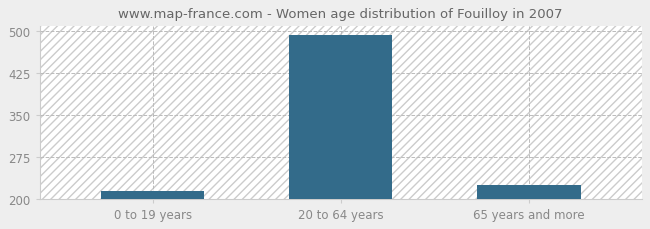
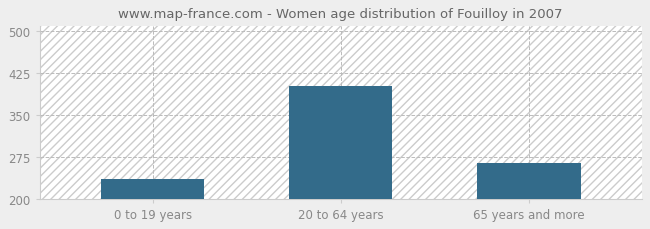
0 to 19 years: 213 -> 236
20 to 64 years: 494 -> 402
65 years and more: 224 -> 264
